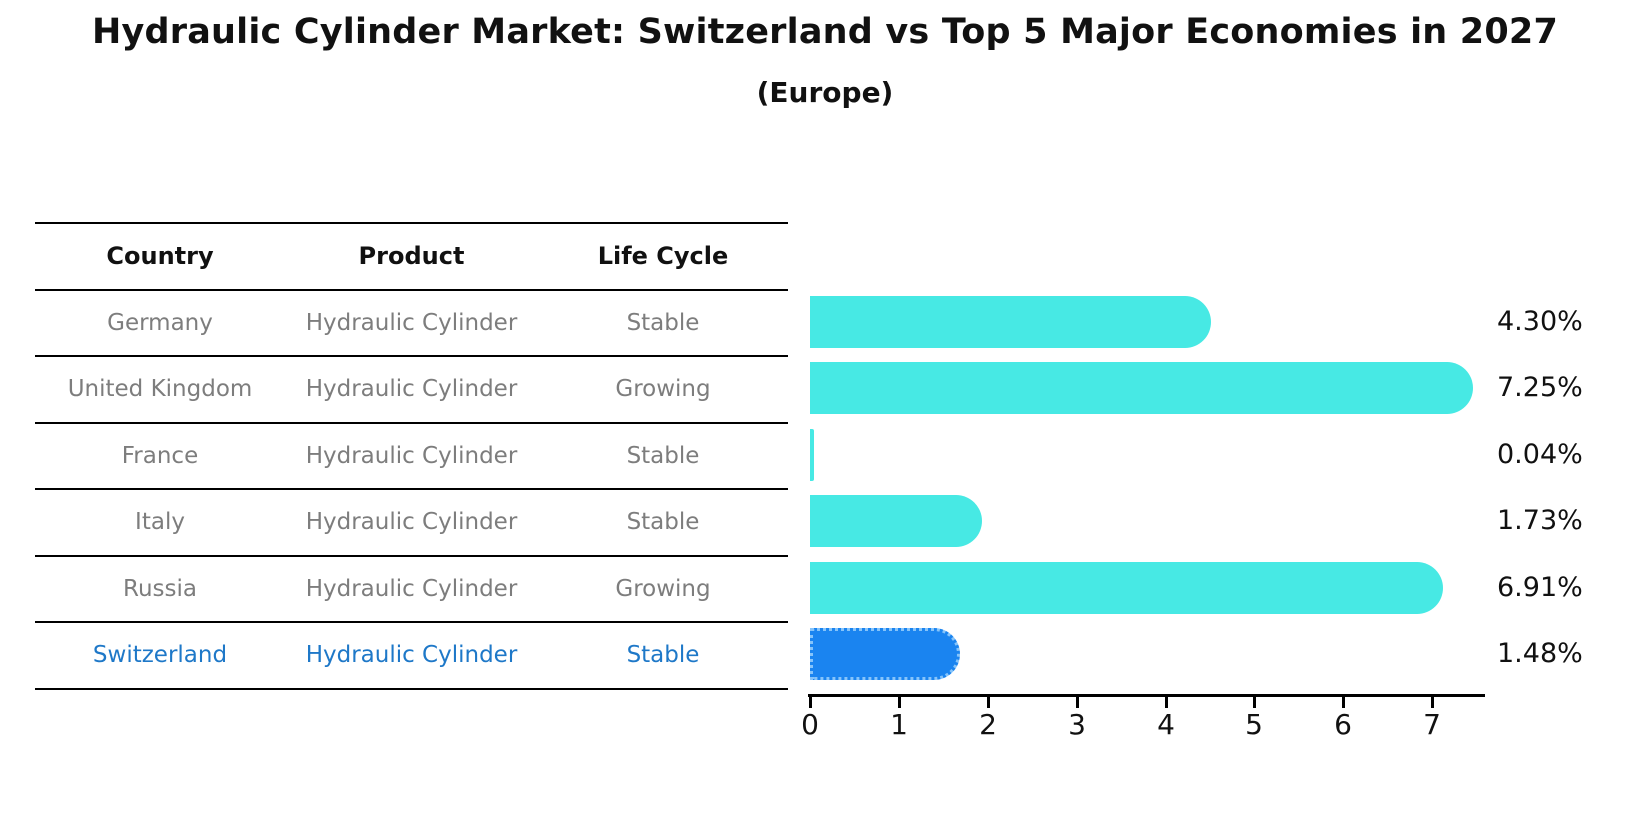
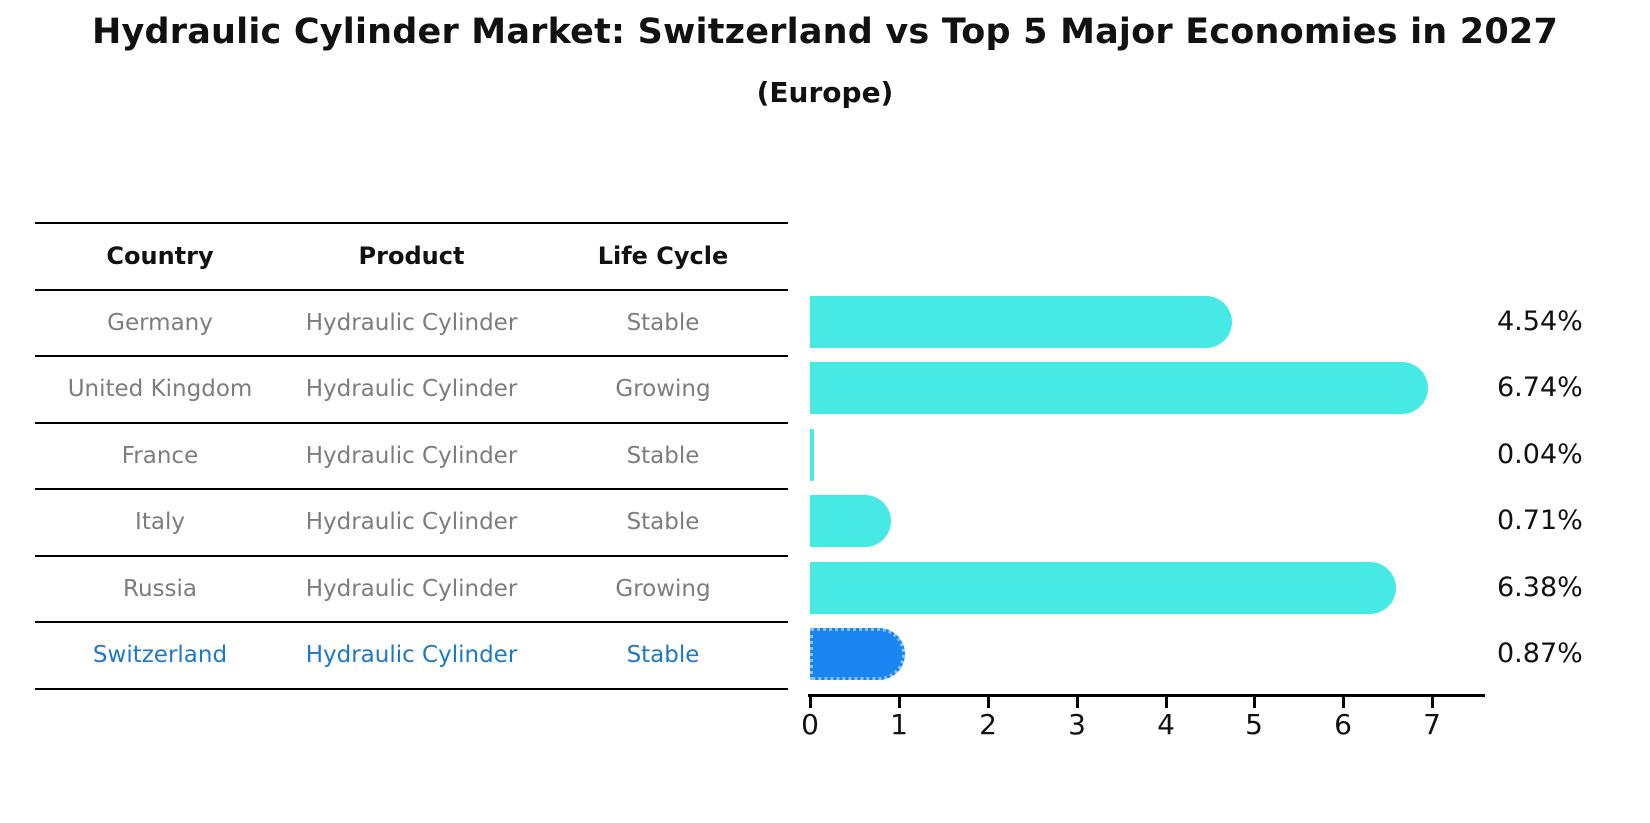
Germany: 4.30% -> 4.54%
United Kingdom: 7.25% -> 6.74%
Italy: 1.73% -> 0.71%
Russia: 6.91% -> 6.38%
Switzerland: 1.48% -> 0.87%
